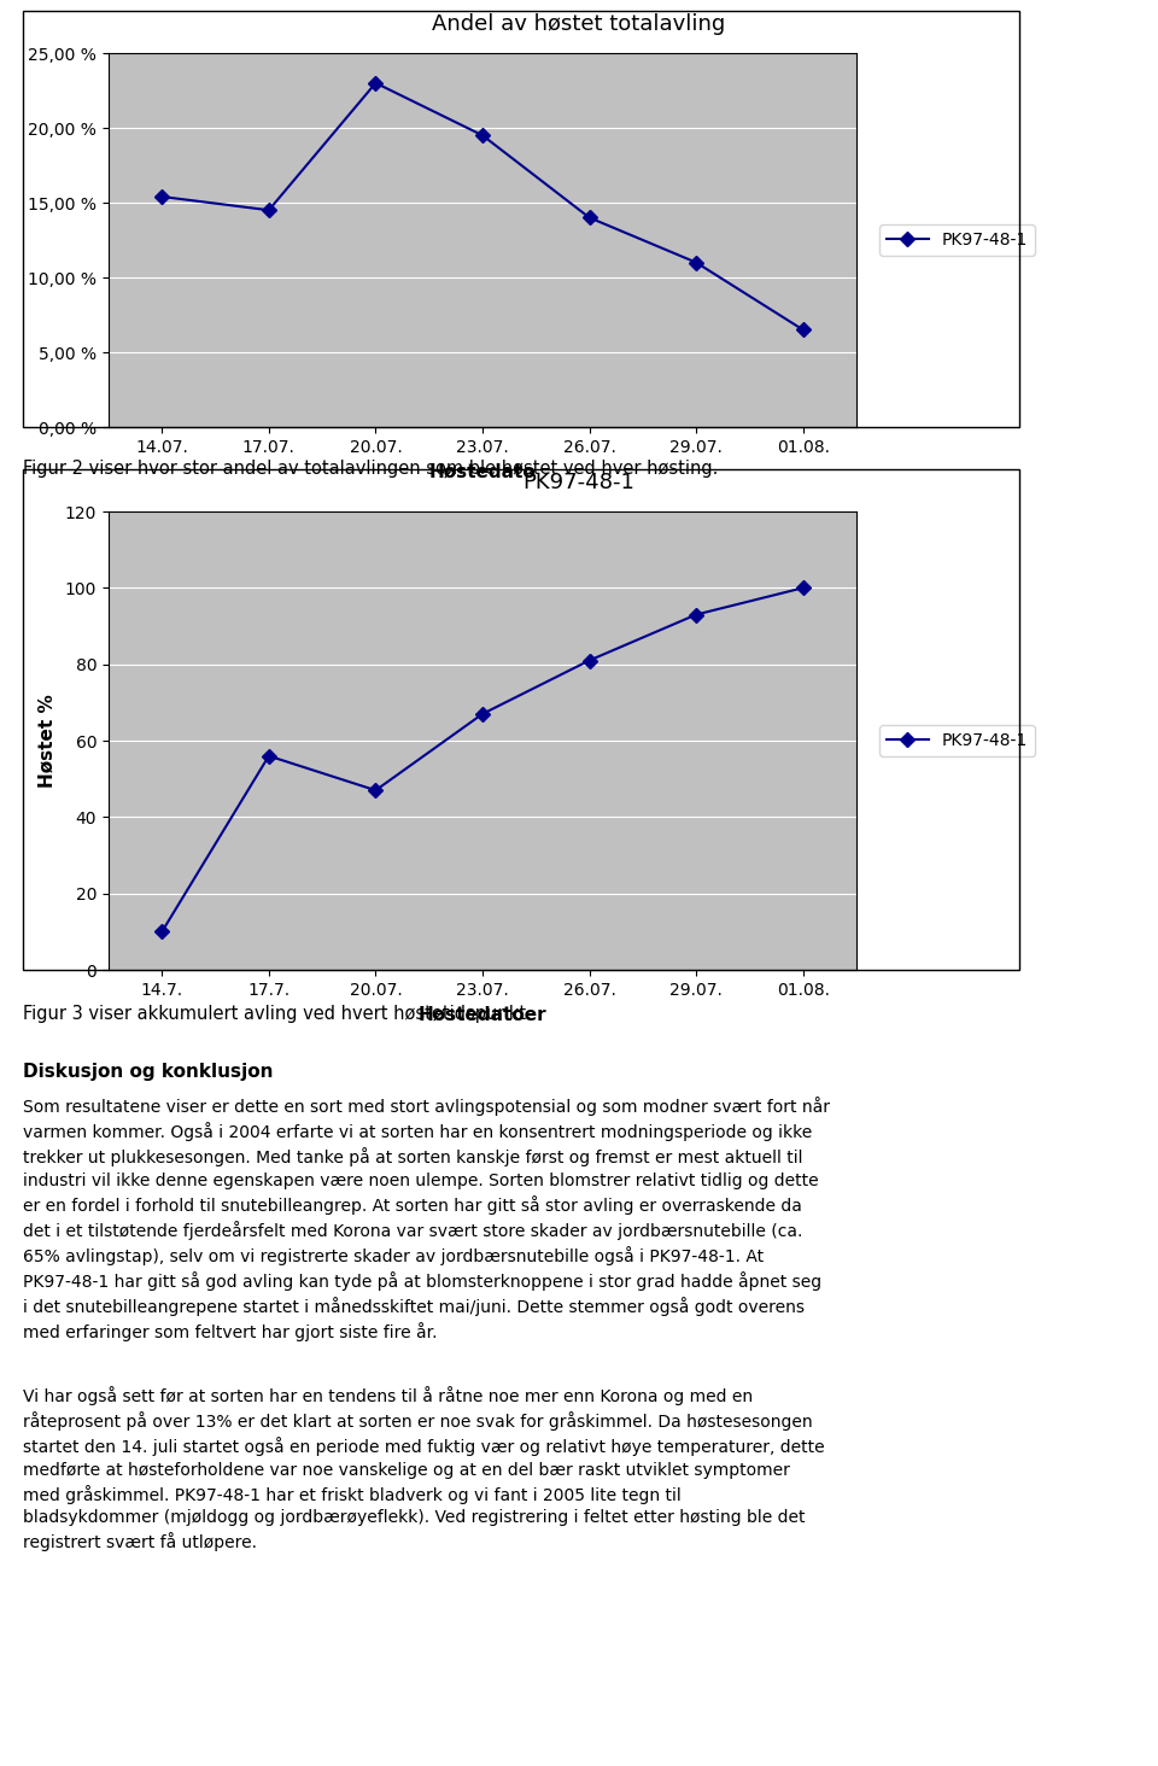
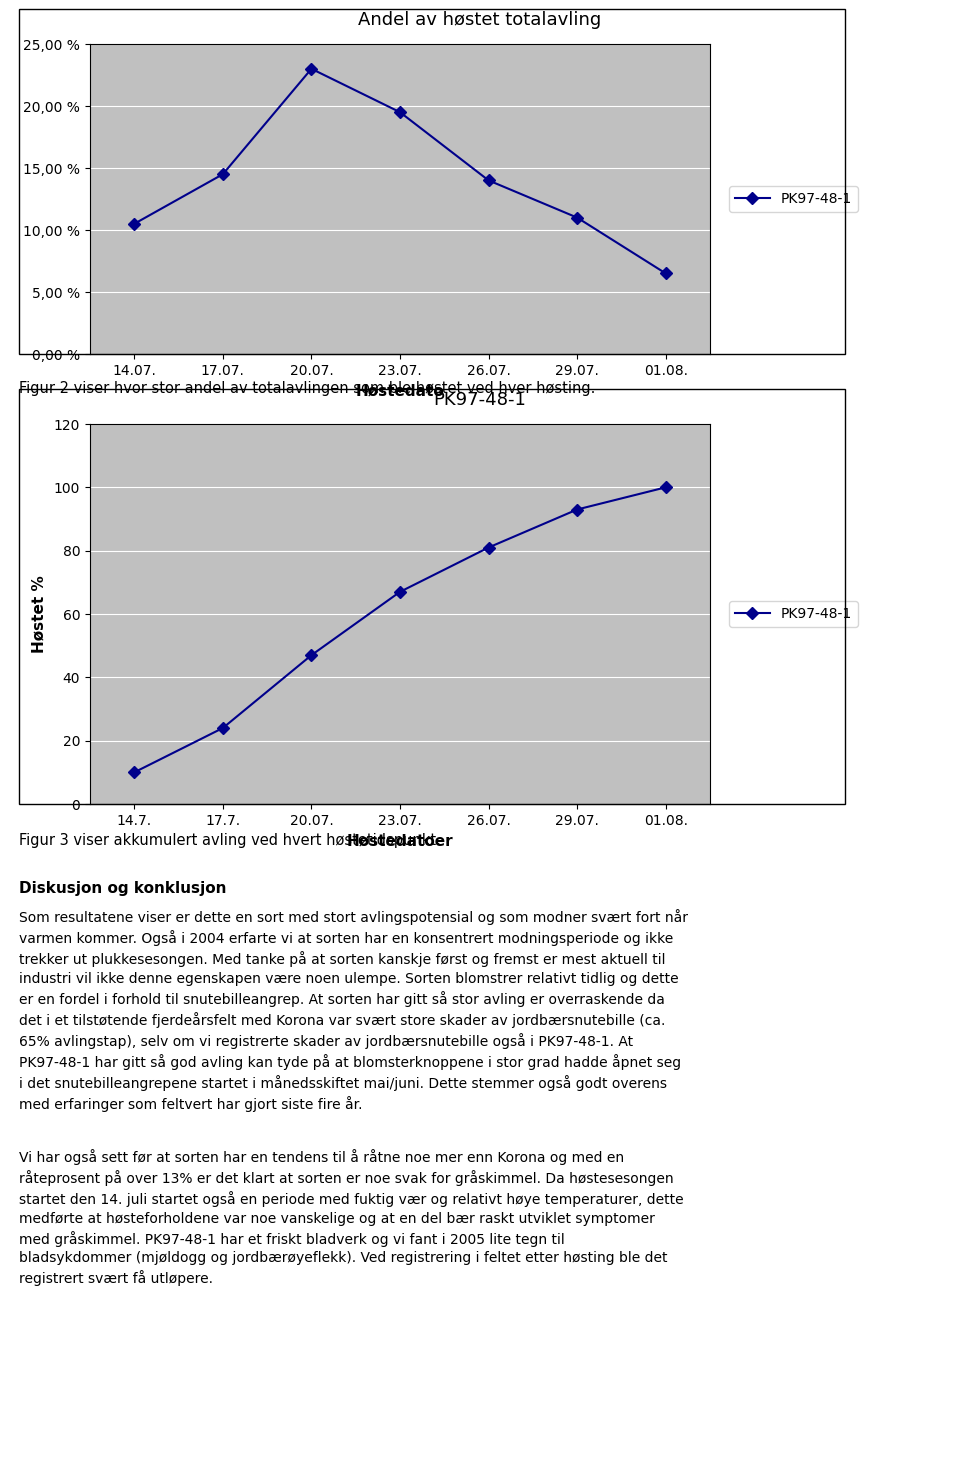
14.07.: 15,4 % -> 10,5 %
17.7.: 56 -> 24
